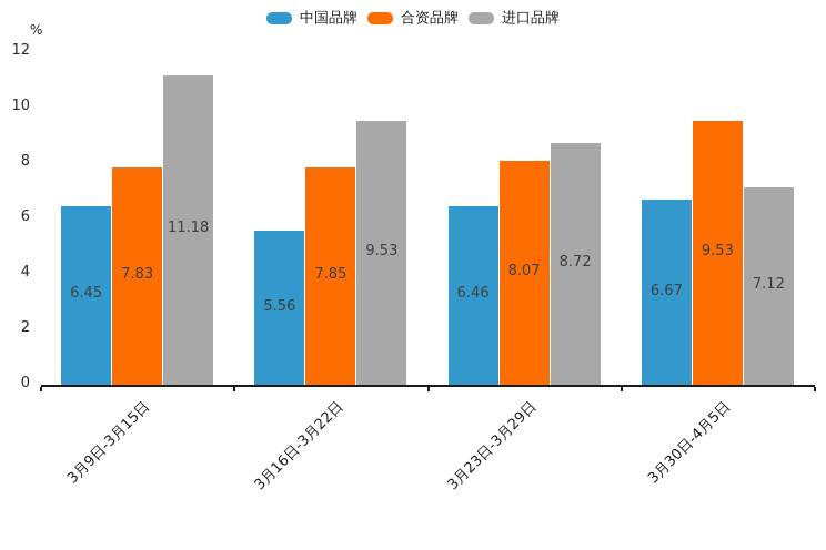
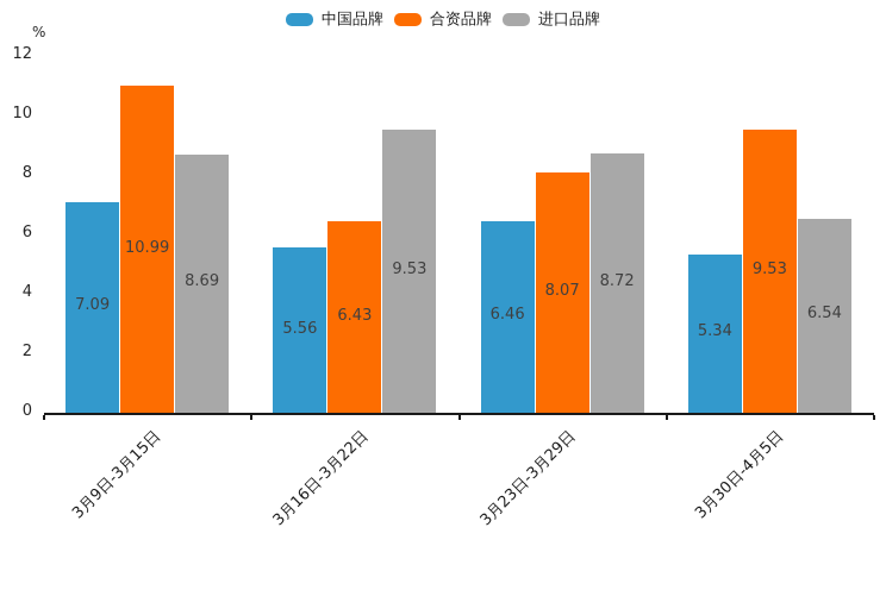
中国品牌/3月9日-3月15日: 6.45 -> 7.09
合资品牌/3月9日-3月15日: 7.83 -> 10.99
进口品牌/3月9日-3月15日: 11.18 -> 8.69
合资品牌/3月16日-3月22日: 7.85 -> 6.43
中国品牌/3月30日-4月5日: 6.67 -> 5.34
进口品牌/3月30日-4月5日: 7.12 -> 6.54
